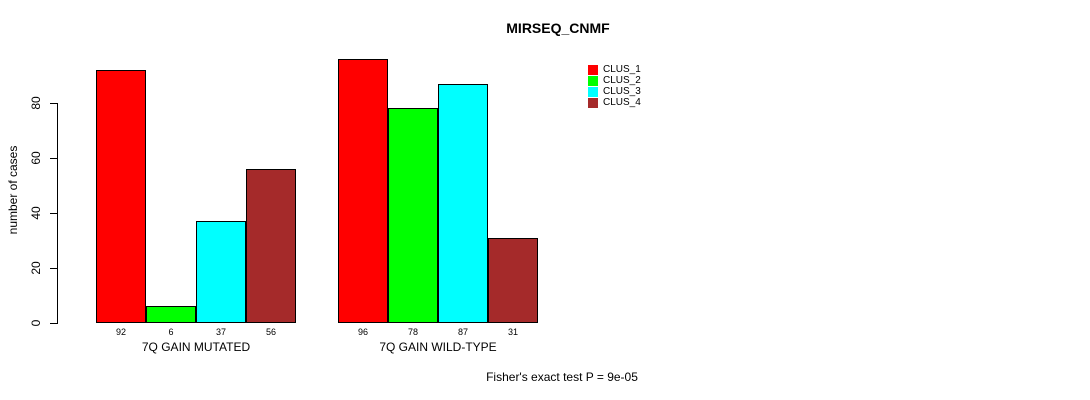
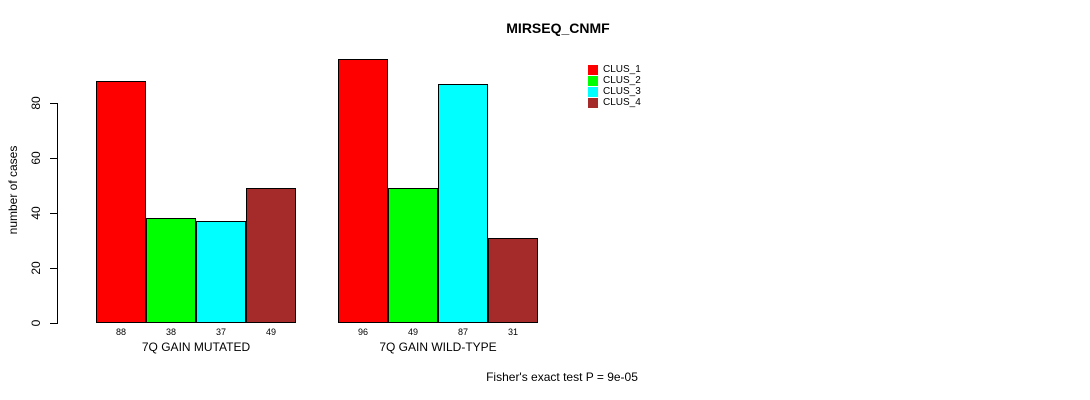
CLUS_1/7Q GAIN MUTATED: 92 -> 88
CLUS_2/7Q GAIN MUTATED: 6 -> 38
CLUS_4/7Q GAIN MUTATED: 56 -> 49
CLUS_2/7Q GAIN WILD-TYPE: 78 -> 49
